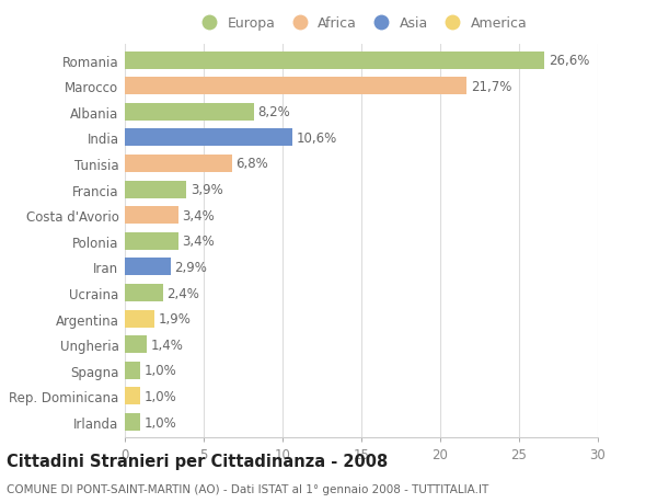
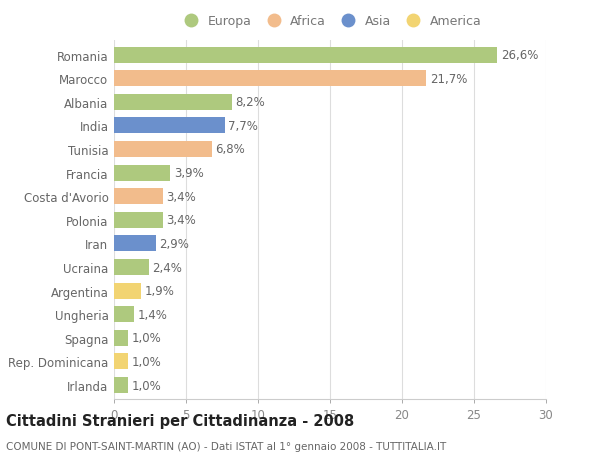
India: 10,6% -> 7,7%
